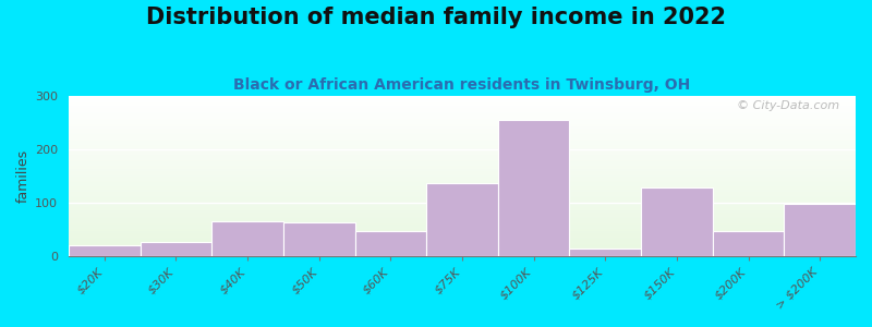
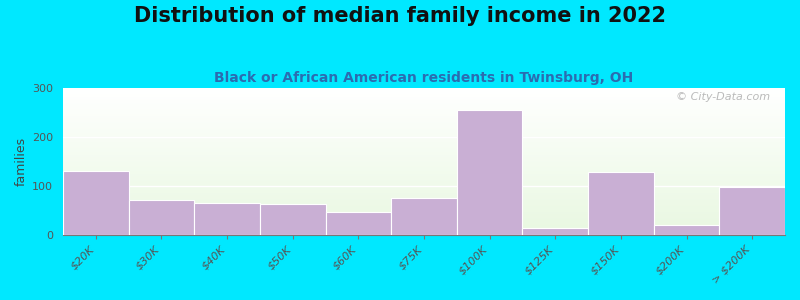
$20K: 20 -> 130
$30K: 25 -> 70
$75K: 135 -> 75
$200K: 45 -> 20
